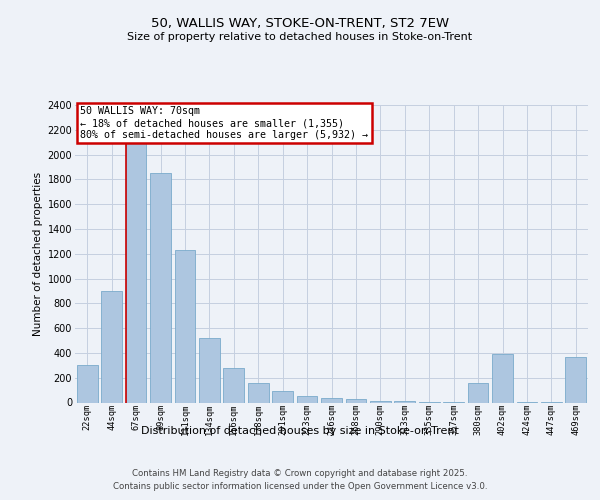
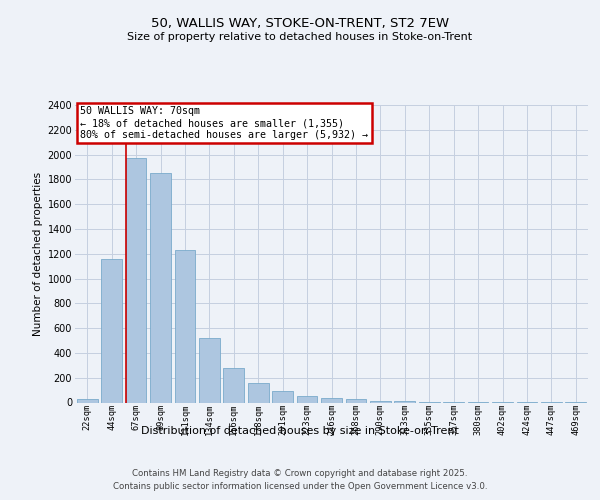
22sqm: 300 -> 20
44sqm: 900 -> 1160
67sqm: 2100 -> 1970
380sqm: 160 -> 0
402sqm: 390 -> 0
469sqm: 370 -> 0
